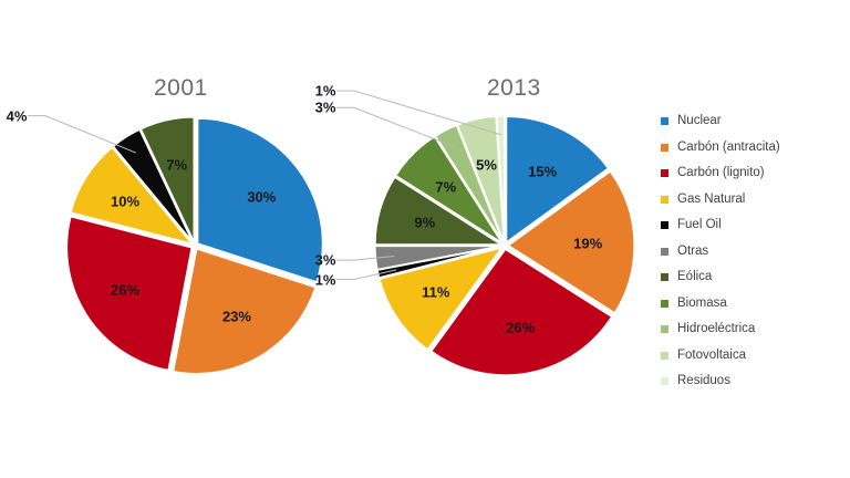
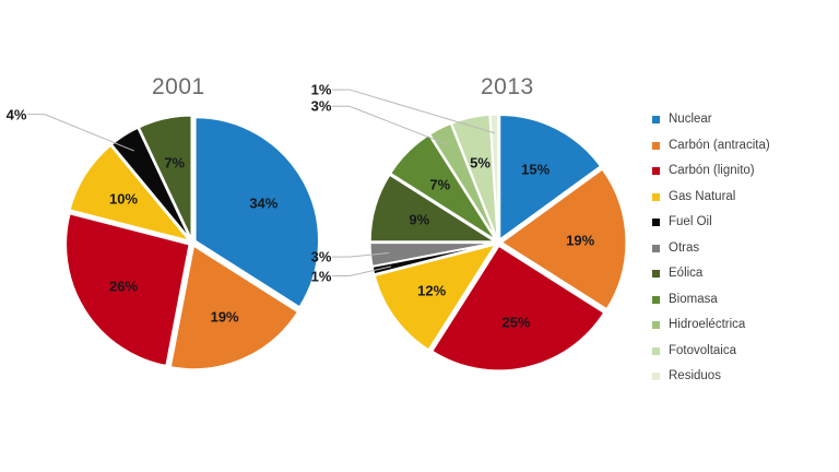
2001/Nuclear: 30% -> 34%
2001/Carbón (antracita): 23% -> 19%
2013/Carbón (lignito): 26% -> 25%
2013/Gas Natural: 11% -> 12%
